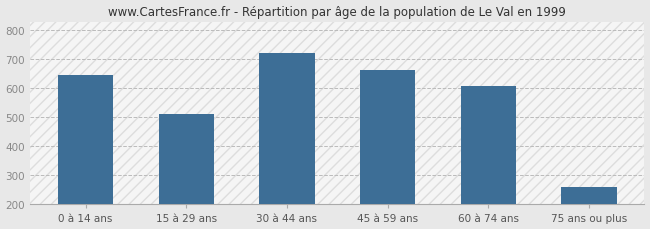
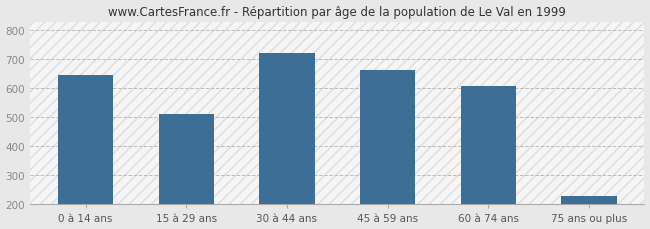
75 ans ou plus: 260 -> 228
